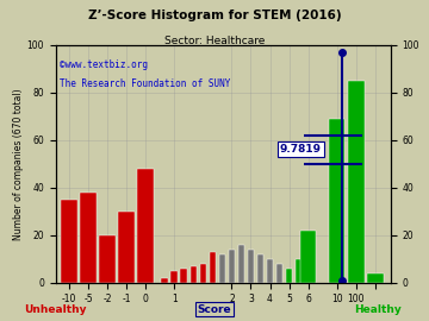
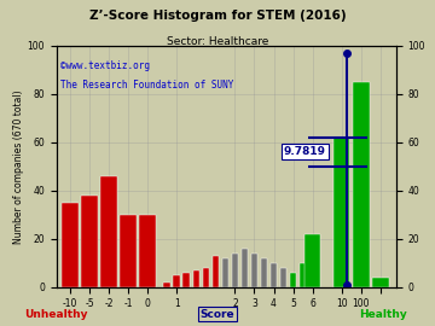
-2: 20 -> 46
0: 48 -> 30
10: 69 -> 62
